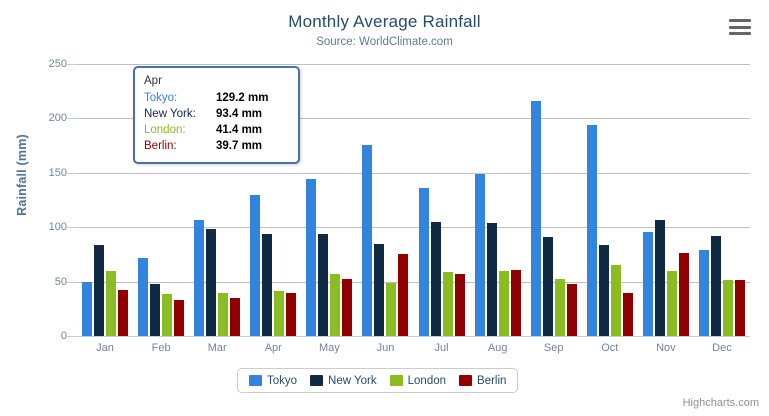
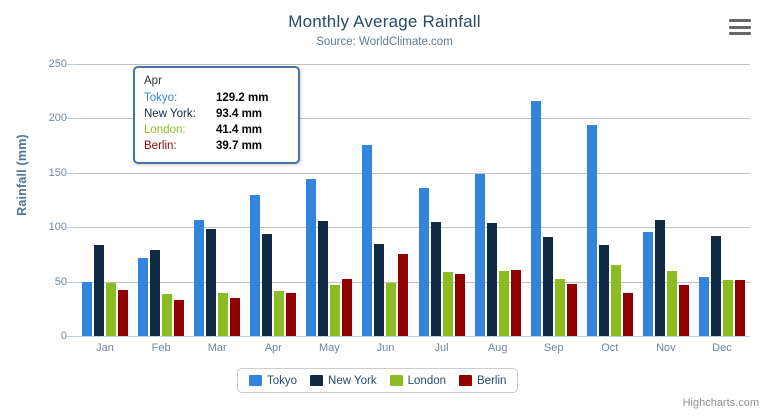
London/Jan: 60 -> 49
New York/Feb: 48 -> 79
New York/May: 94 -> 106
London/May: 57 -> 47
Berlin/Nov: 76 -> 47
Tokyo/Dec: 79 -> 54
